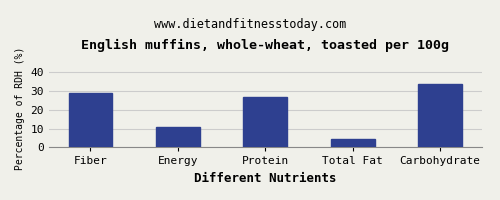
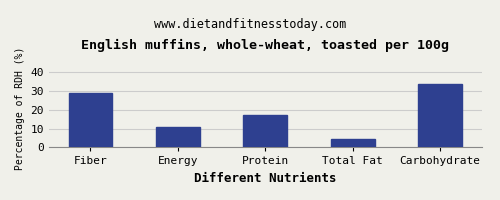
Protein: 27 -> 17
